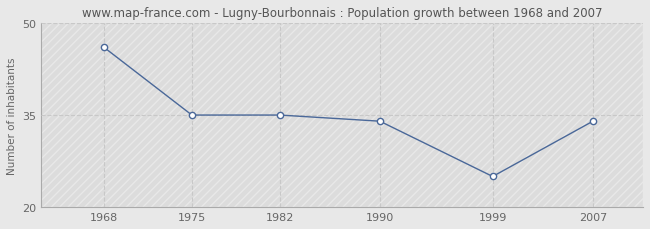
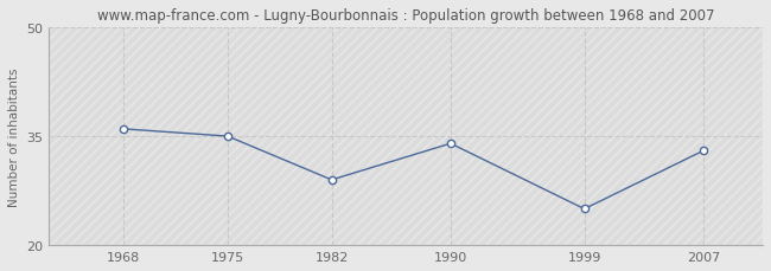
1968: 46 -> 36
1982: 35 -> 29
2007: 34 -> 33
